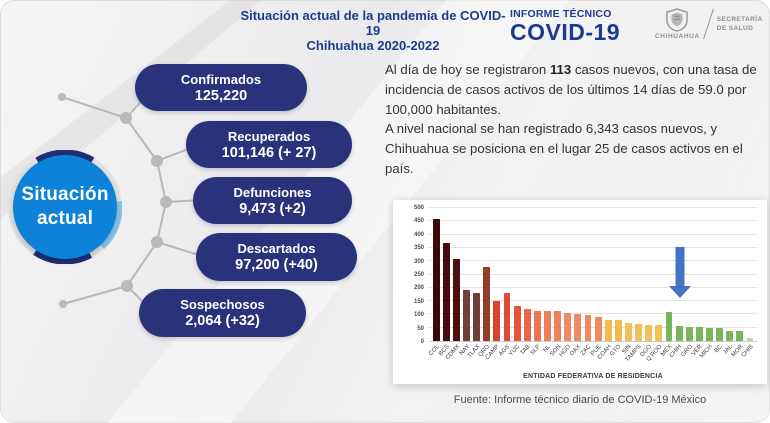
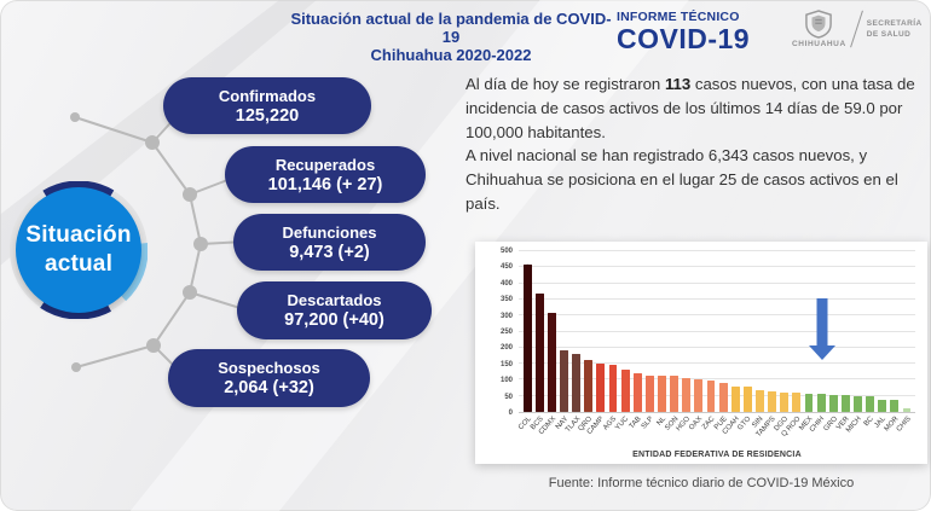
QRO: 280 -> 160
AGS: 180 -> 140
MEX: 110 -> 60
